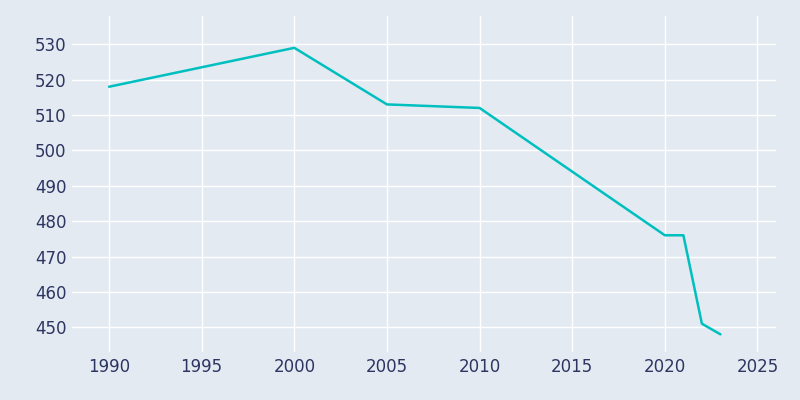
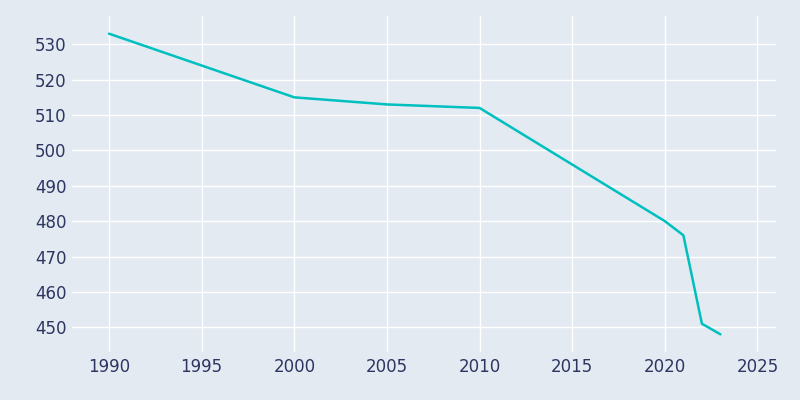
1990: 518 -> 533
2000: 529 -> 515
2020: 476 -> 480
